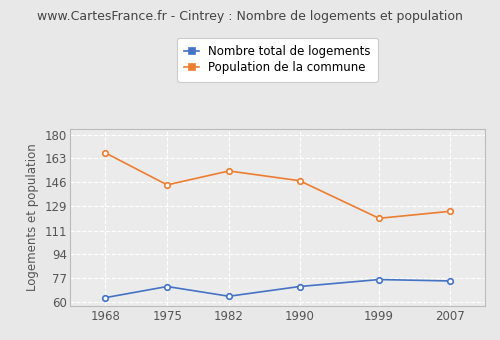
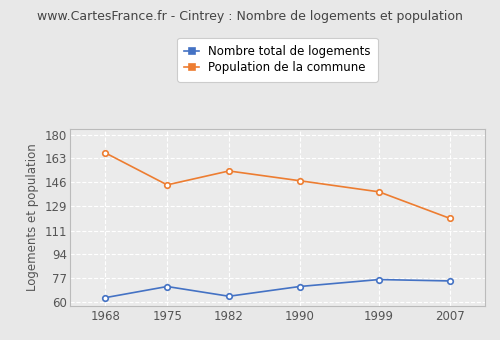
Population de la commune/1999: 120 -> 139
Population de la commune/2007: 125 -> 120
